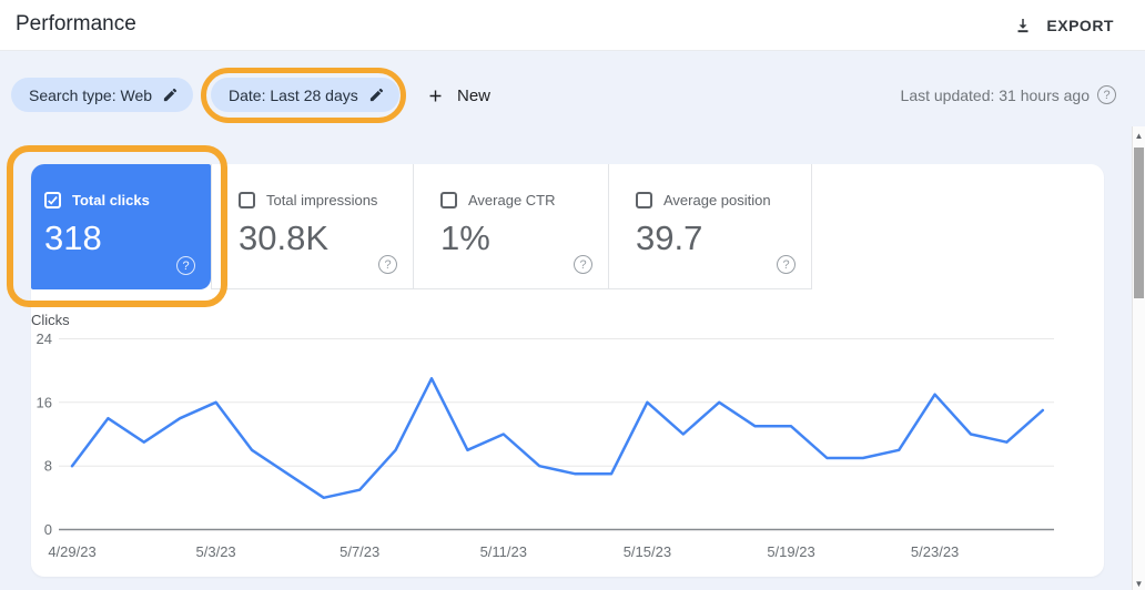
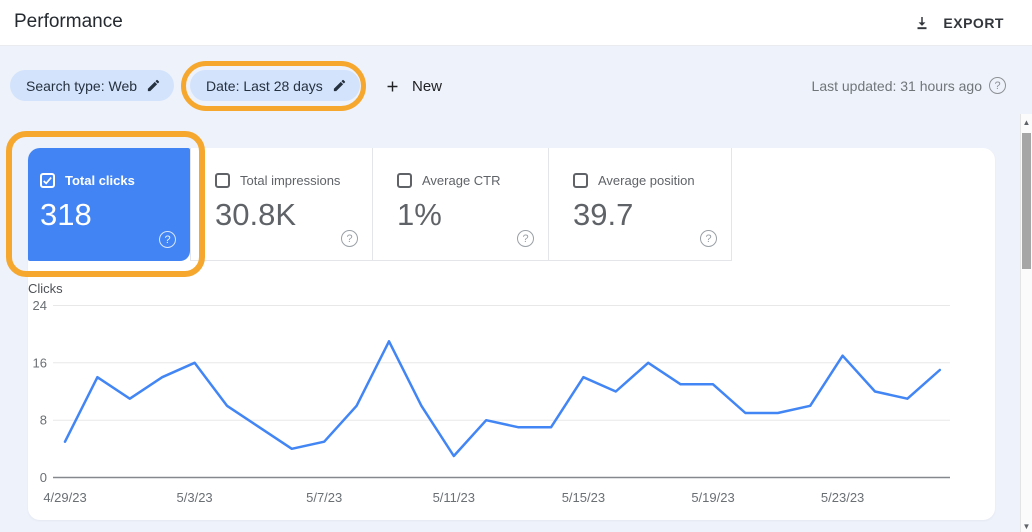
4/29/23: 8 -> 5
5/11/23: 12 -> 3
5/15/23: 16 -> 14
